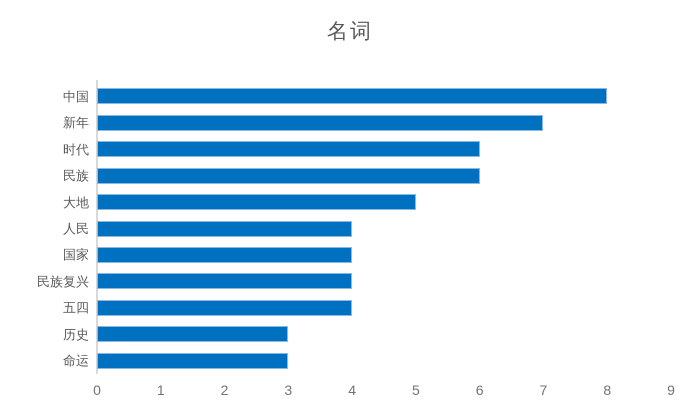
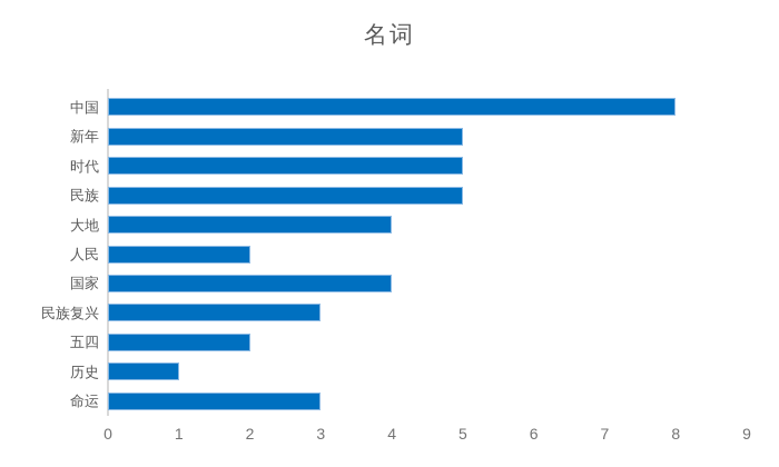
新年: 7 -> 5
时代: 6 -> 5
民族: 6 -> 5
大地: 5 -> 4
人民: 4 -> 2
民族复兴: 4 -> 3
五四: 4 -> 2
历史: 3 -> 1
